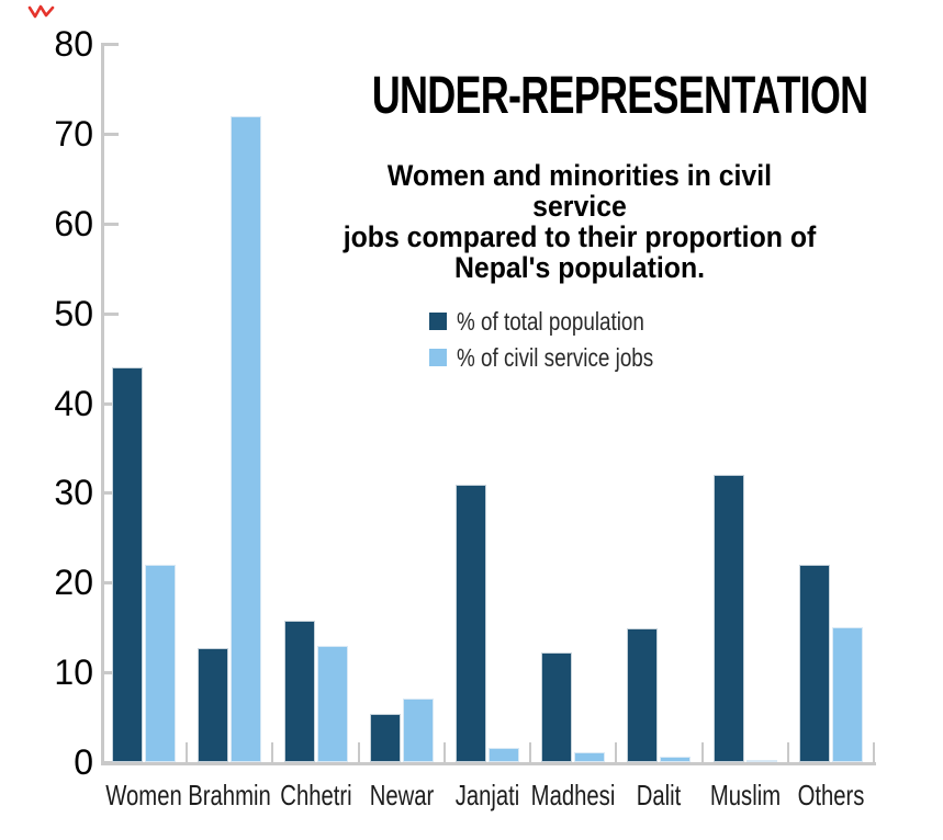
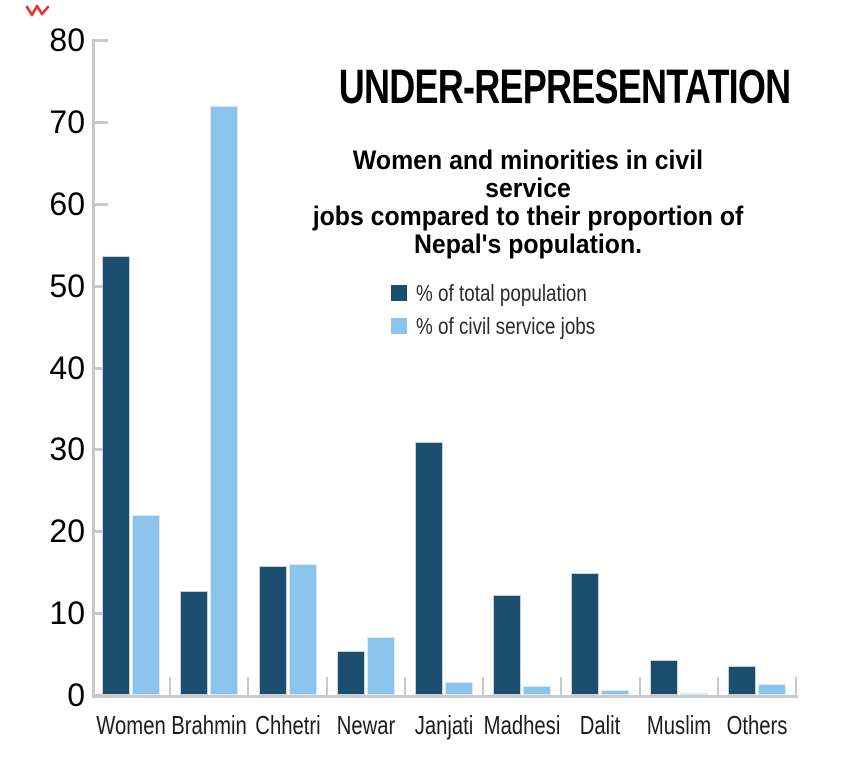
% of total population/Women: 44 -> 54
% of civil service jobs/Chhetri: 13 -> 16
% of total population/Muslim: 32 -> 4
% of total population/Others: 22 -> 4
% of civil service jobs/Others: 15 -> 1
